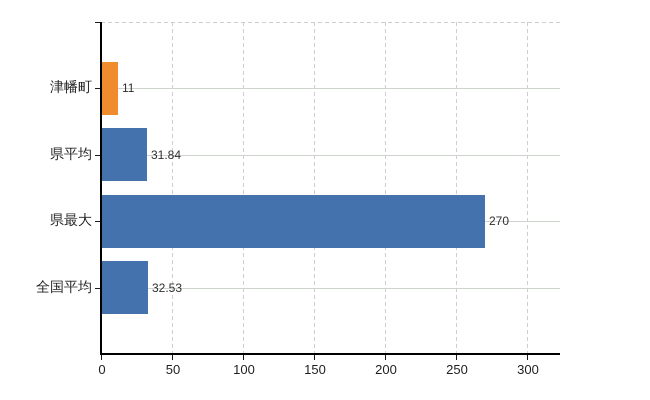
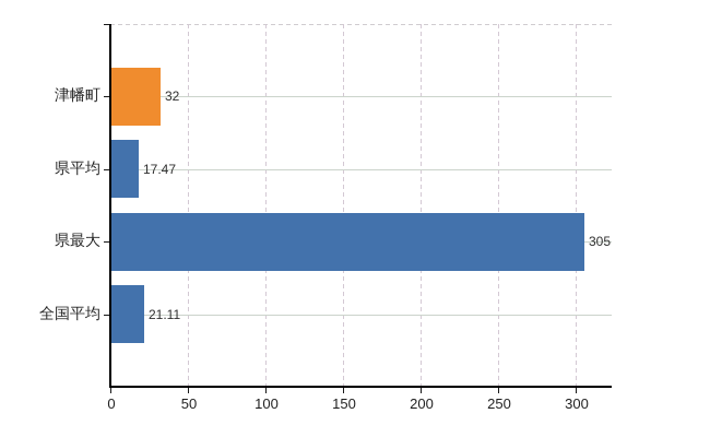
津幡町: 11 -> 32
県平均: 31.84 -> 17.47
県最大: 270 -> 305
全国平均: 32.53 -> 21.11
